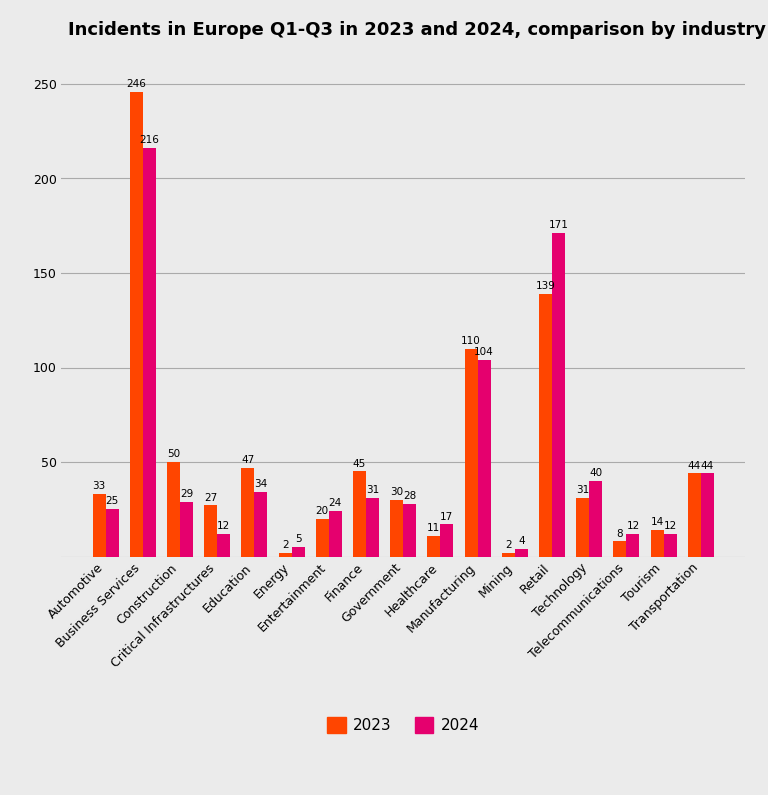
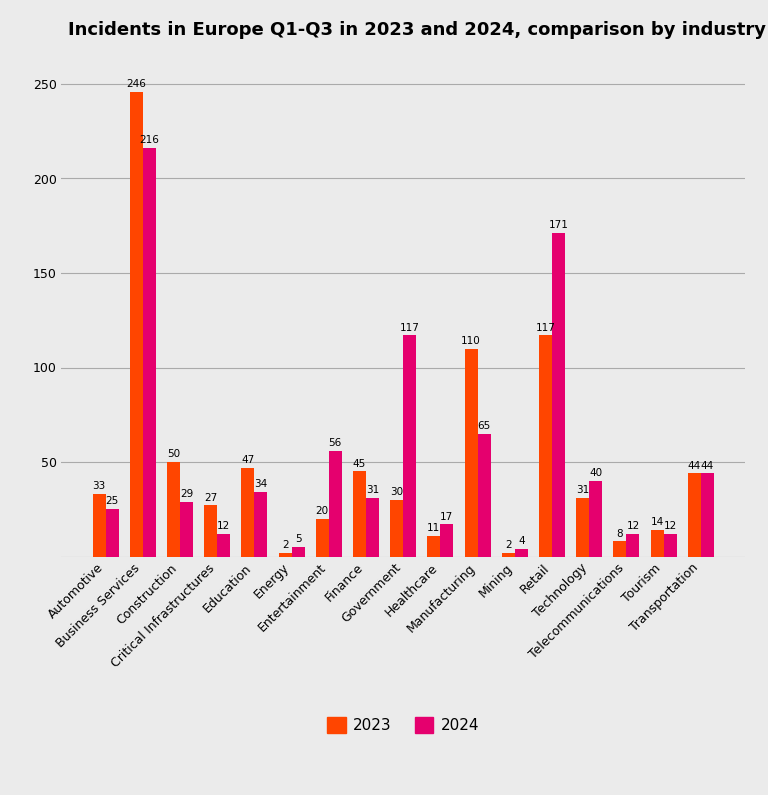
2024/Entertainment: 24 -> 56
2024/Government: 28 -> 117
2024/Manufacturing: 104 -> 65
2023/Retail: 139 -> 117
